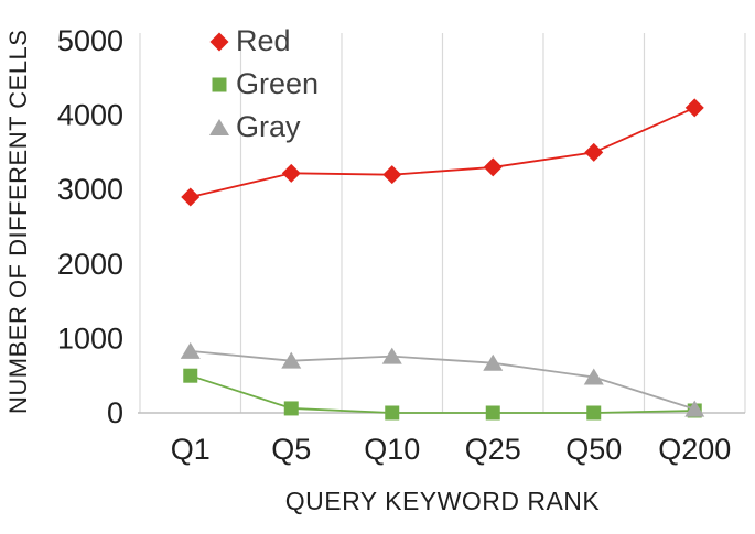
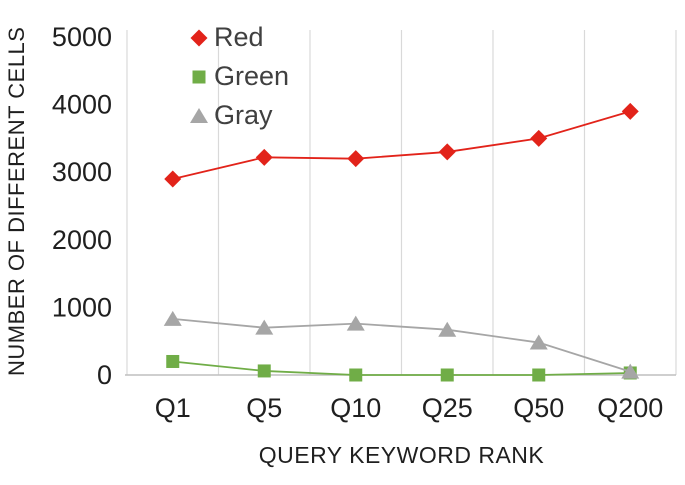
Green/Q1: 500 -> 200
Red/Q200: 4100 -> 3900
